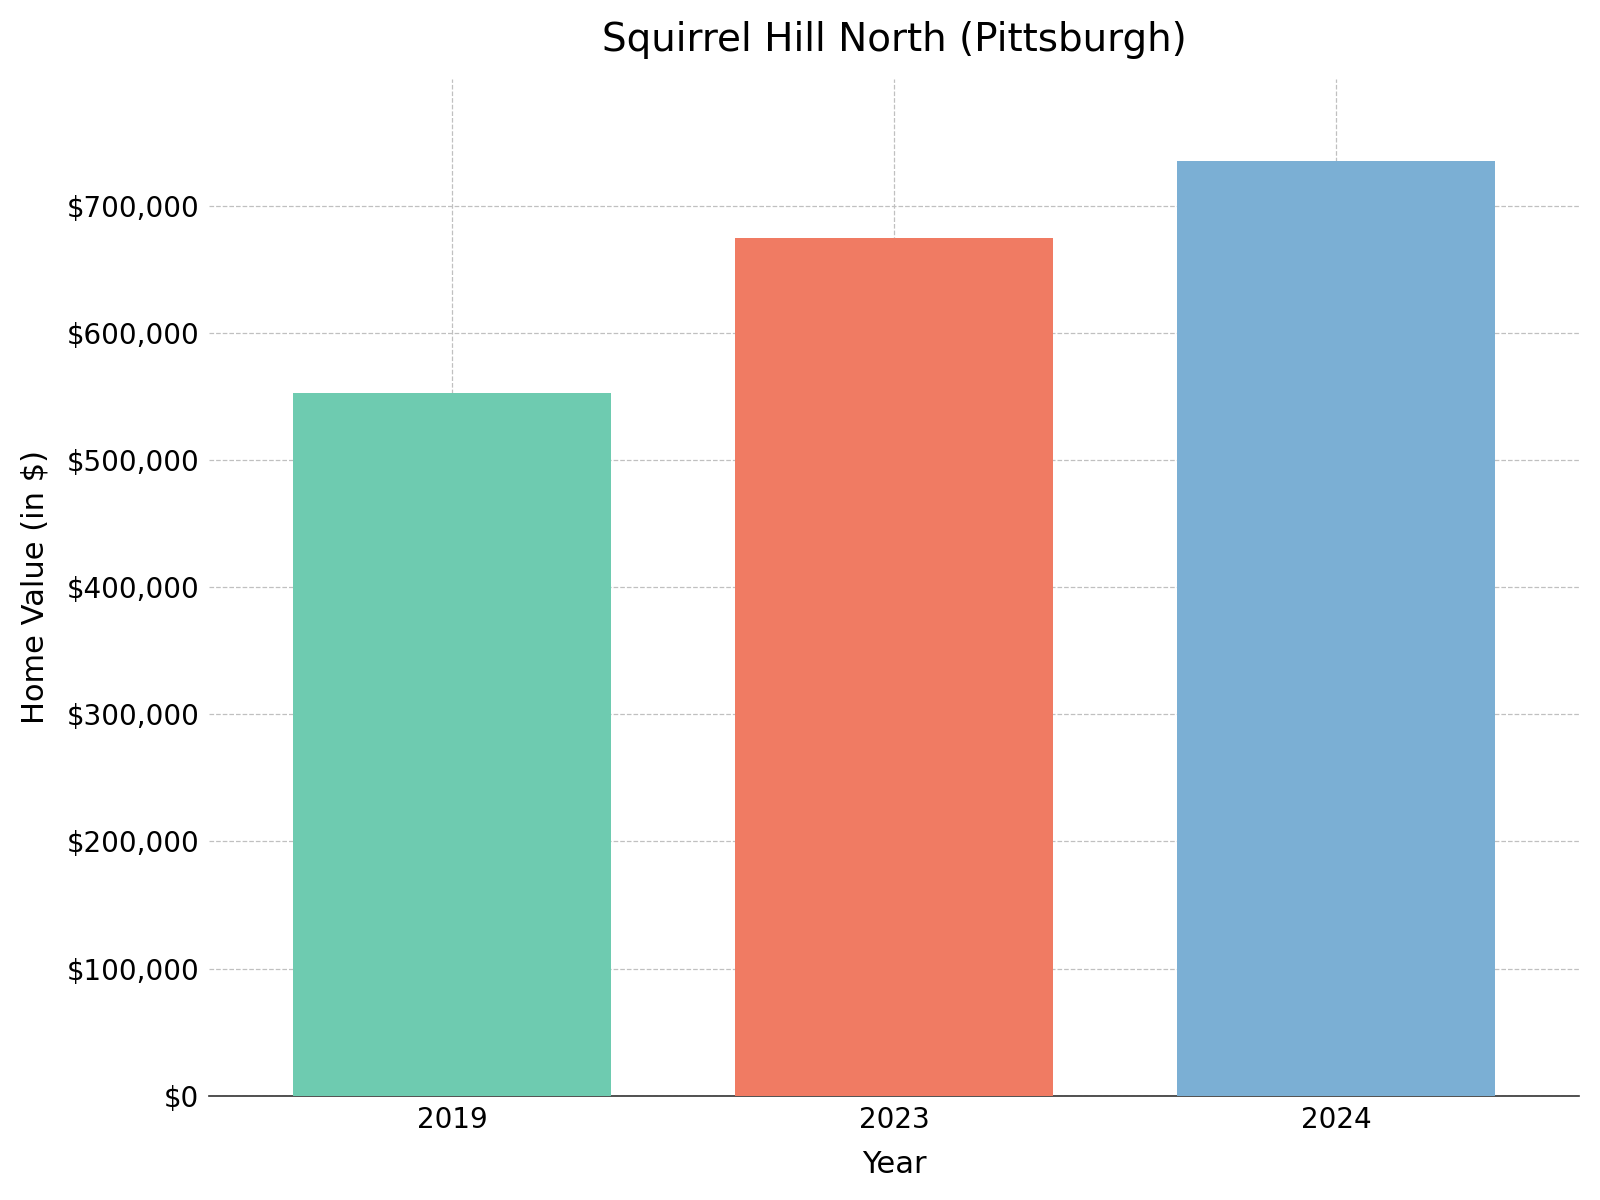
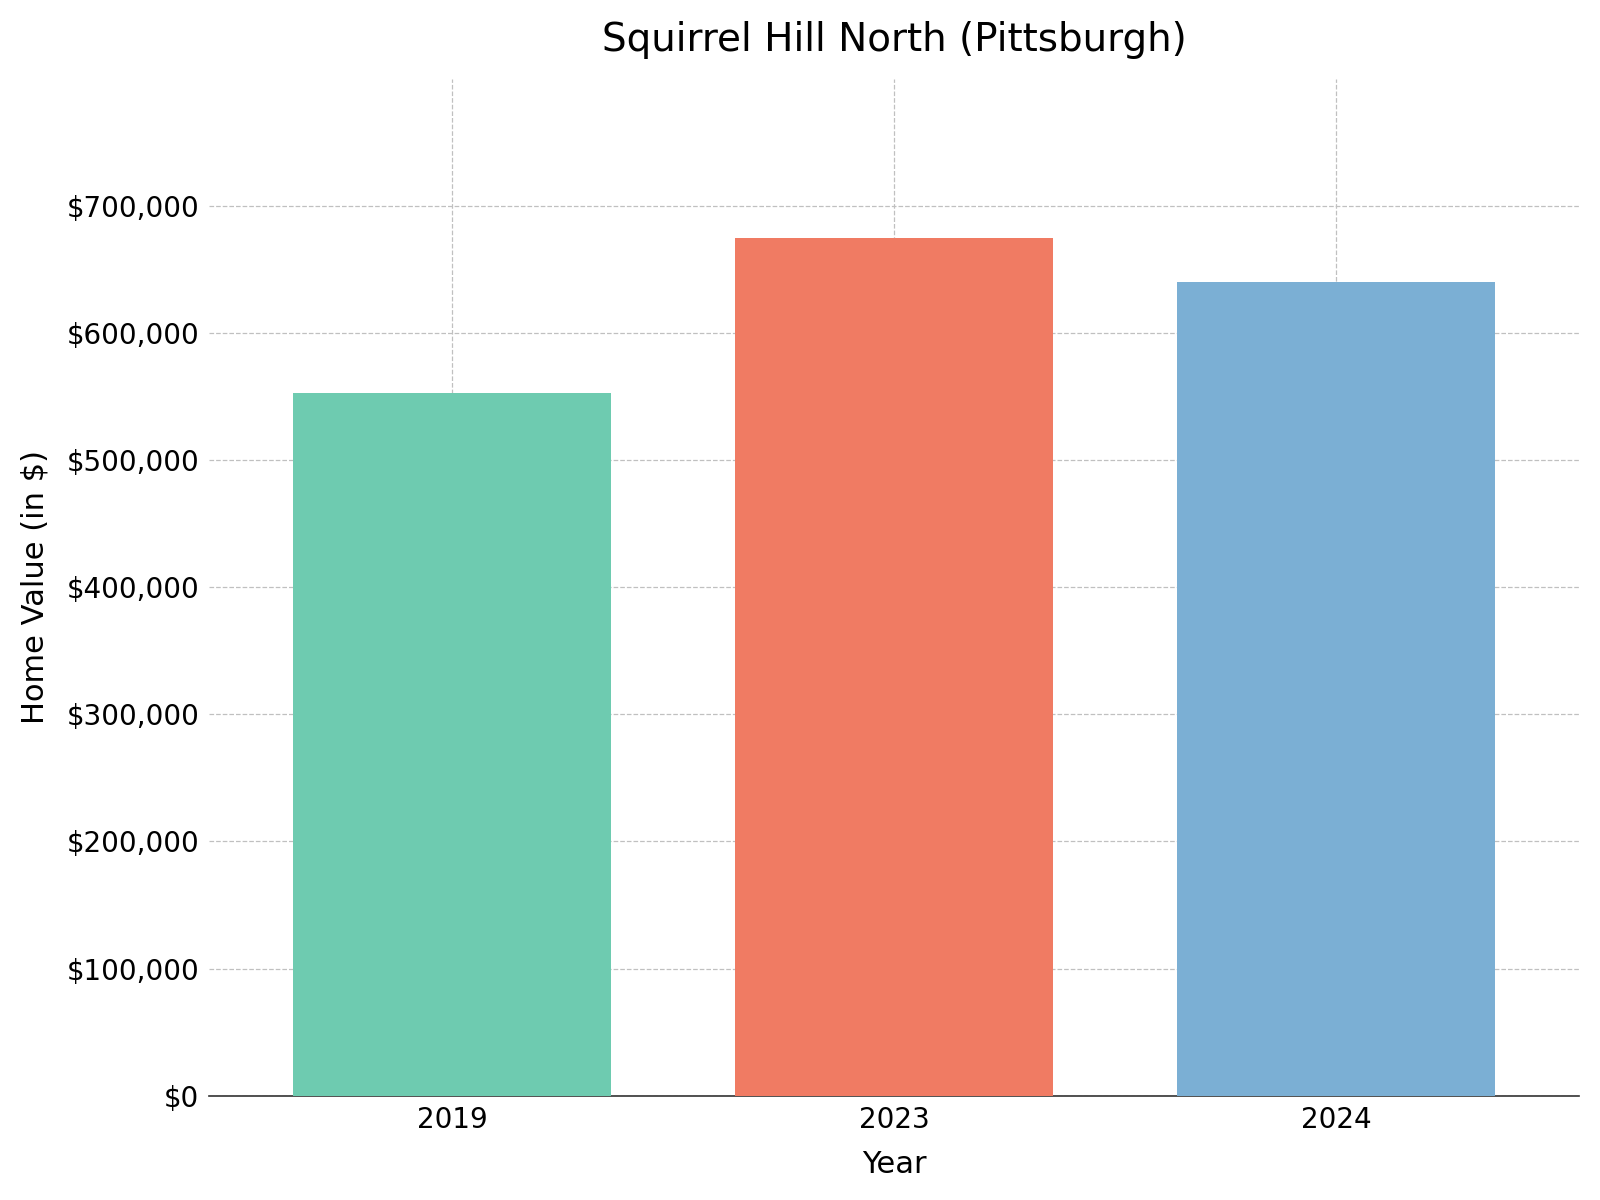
2024: $735,000 -> $640,000
